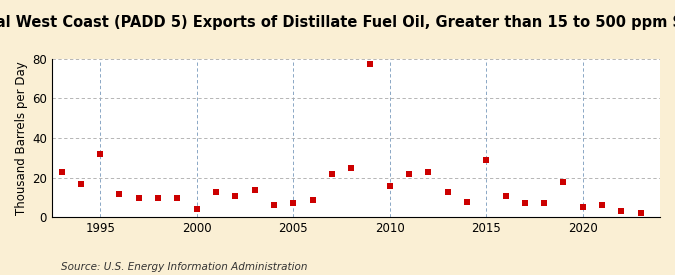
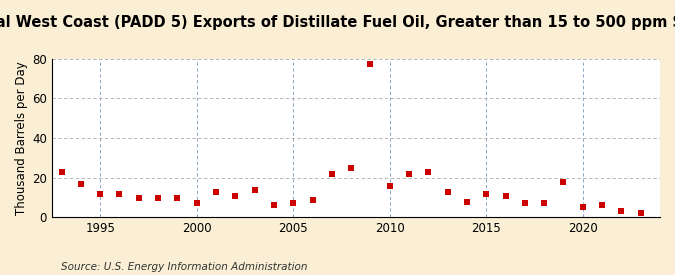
1995: 32 -> 12
2000: 4 -> 7
2015: 29 -> 12
